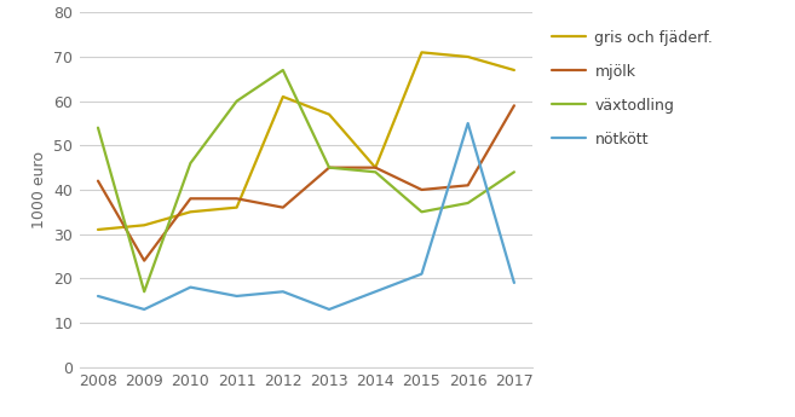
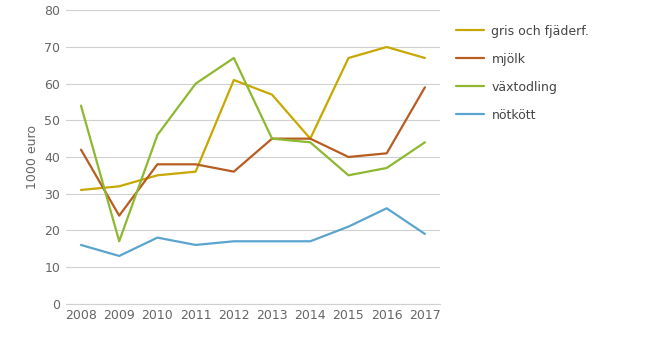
nötkött/2013: 13 -> 17
gris och fjäderf./2015: 71 -> 67
nötkött/2016: 55 -> 26
